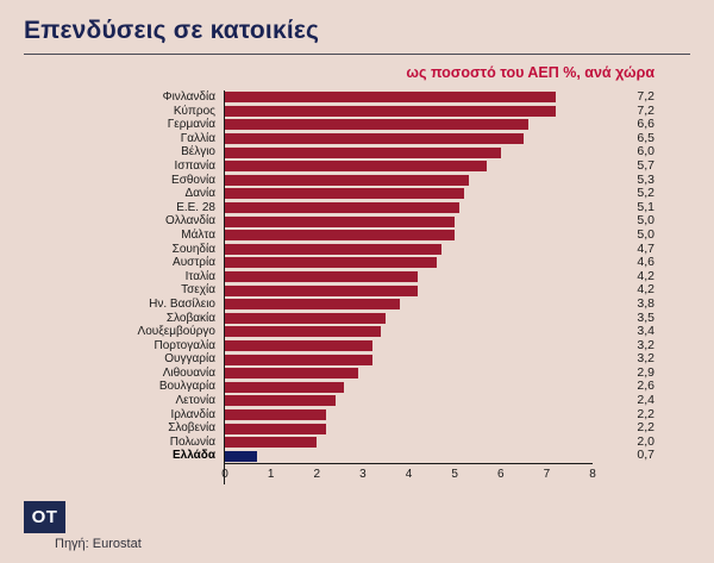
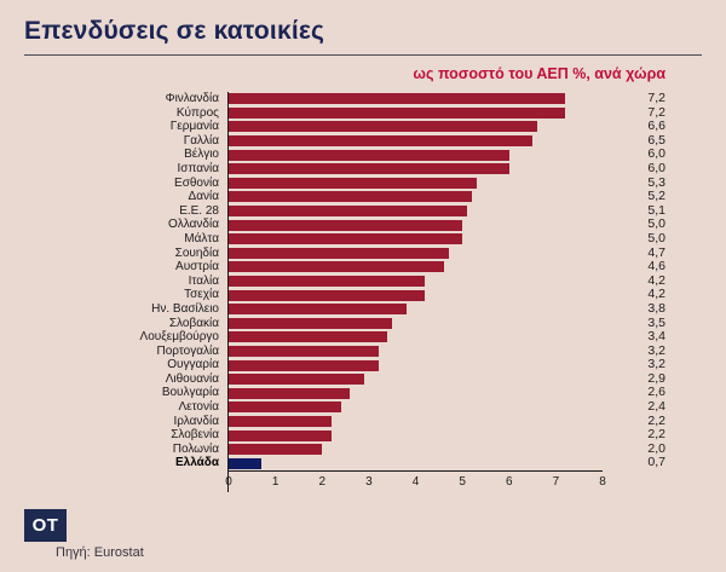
Ισπανία: 5,7 -> 6,0
